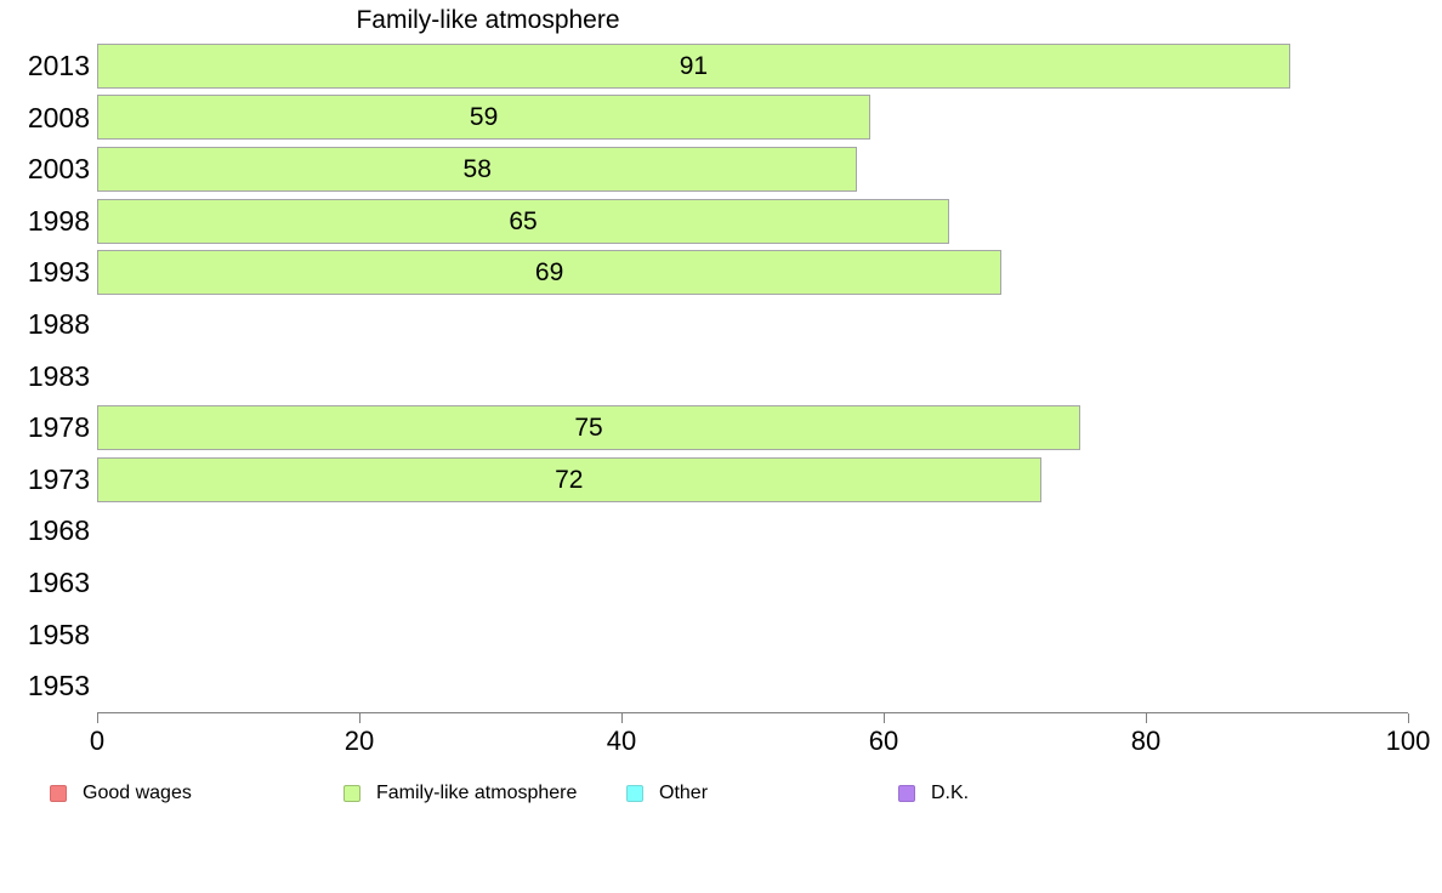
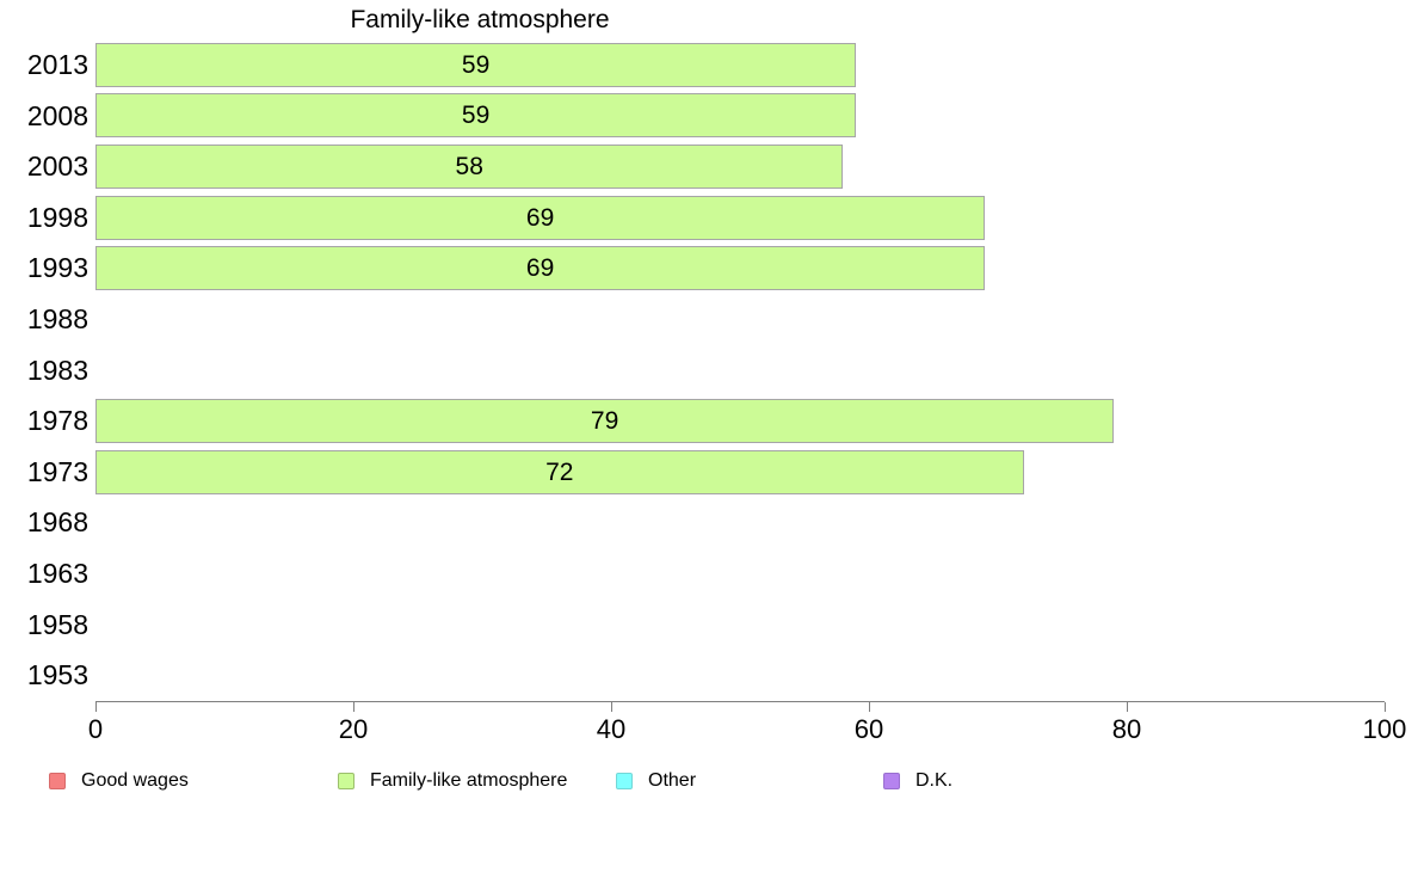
2013: 91 -> 59
1998: 65 -> 69
1978: 75 -> 79
